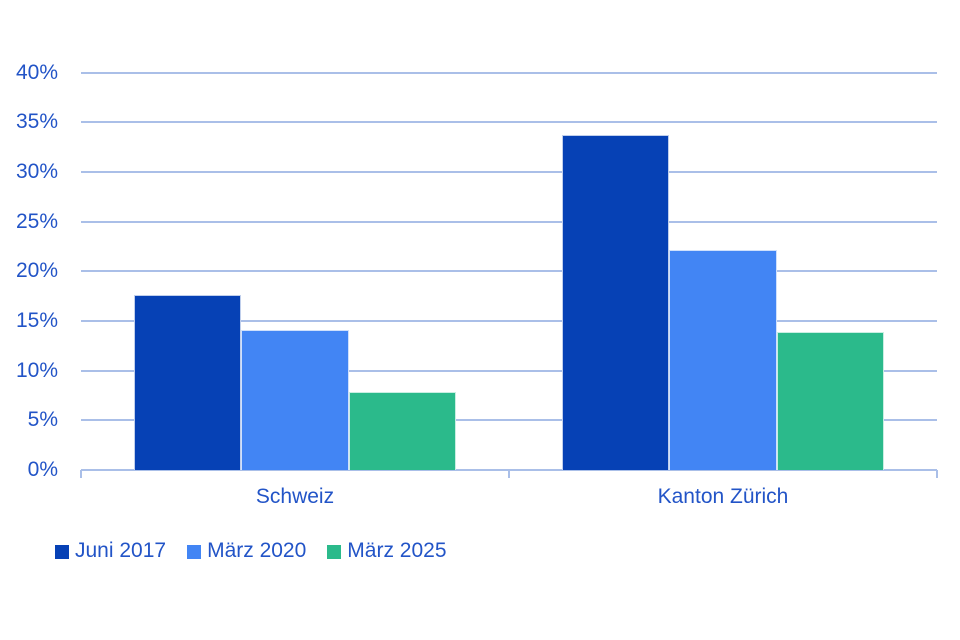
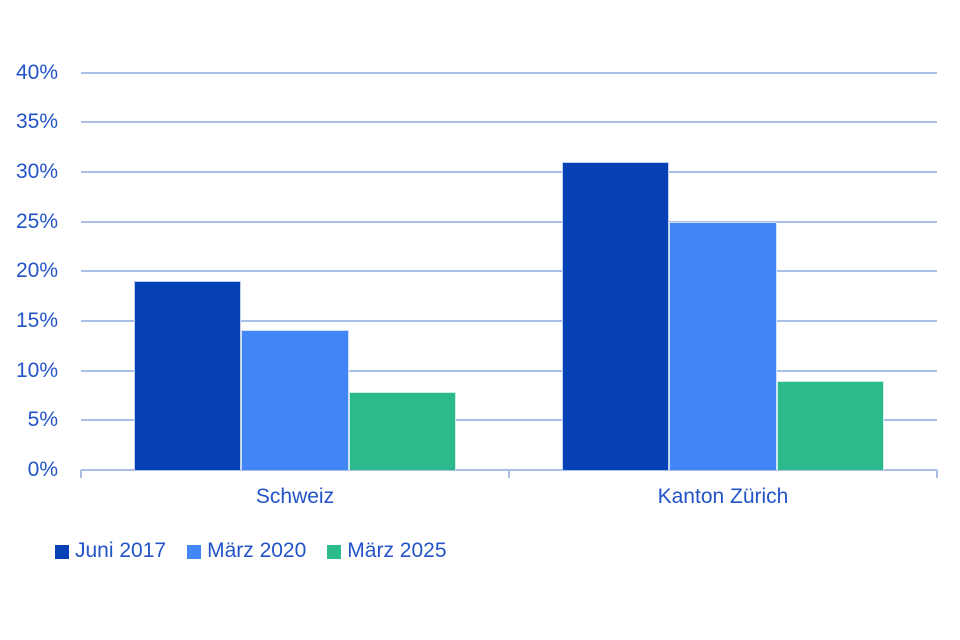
Juni 2017/Schweiz: 18% -> 19%
Juni 2017/Kanton Zürich: 34% -> 31%
März 2020/Kanton Zürich: 22% -> 25%
März 2025/Kanton Zürich: 14% -> 9%
